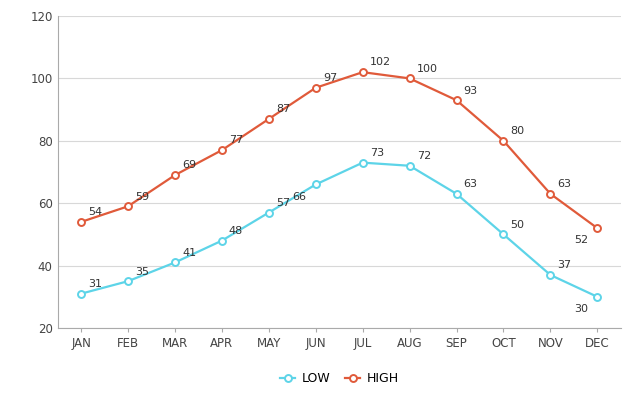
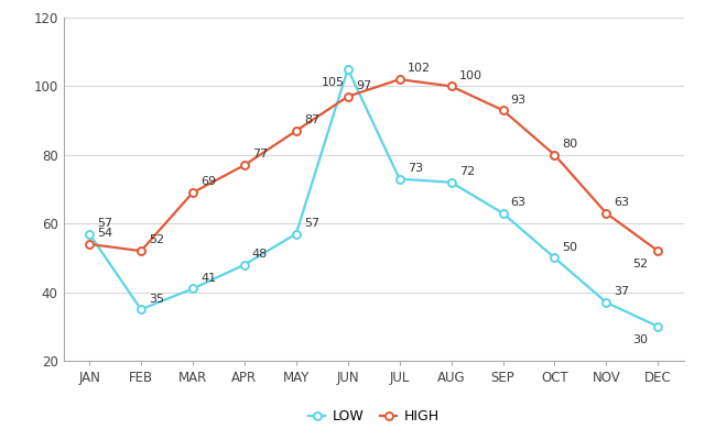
LOW/JAN: 31 -> 57
HIGH/FEB: 59 -> 52
LOW/JUN: 66 -> 105
